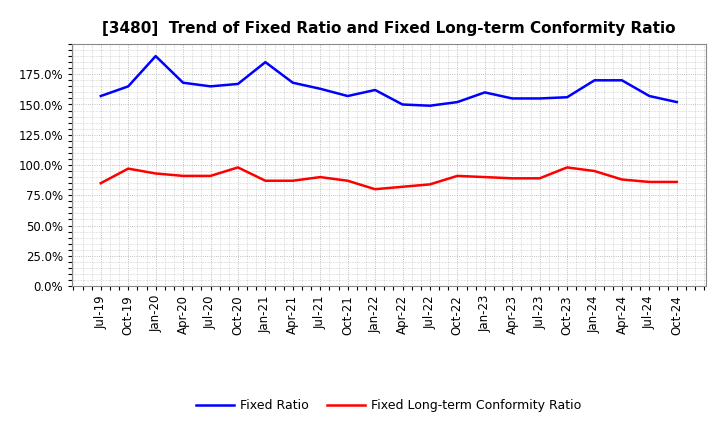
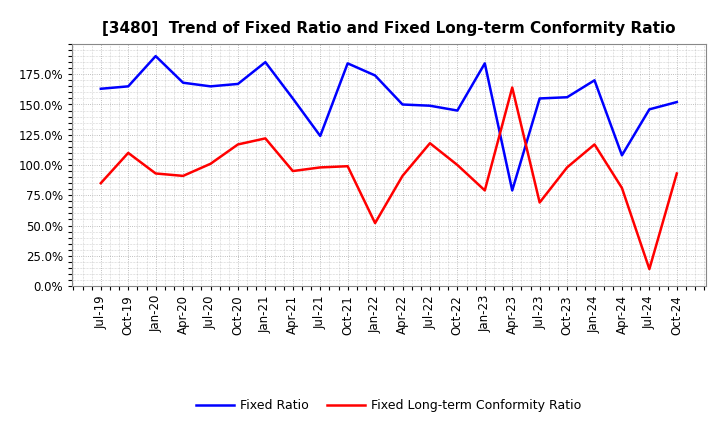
Fixed Ratio/Jul-19: 157% -> 163%
Fixed Long-term Conformity Ratio/Oct-19: 97% -> 110%
Fixed Long-term Conformity Ratio/Jul-20: 91% -> 101%
Fixed Long-term Conformity Ratio/Oct-20: 98% -> 117%
Fixed Long-term Conformity Ratio/Jan-21: 87% -> 122%
Fixed Ratio/Apr-21: 168% -> 155%
Fixed Long-term Conformity Ratio/Apr-21: 87% -> 95%
Fixed Ratio/Jul-21: 163% -> 124%
Fixed Long-term Conformity Ratio/Jul-21: 90% -> 98%
Fixed Ratio/Oct-21: 157% -> 184%
Fixed Long-term Conformity Ratio/Oct-21: 87% -> 99%
Fixed Ratio/Jan-22: 162% -> 174%
Fixed Long-term Conformity Ratio/Jan-22: 80% -> 52%
Fixed Long-term Conformity Ratio/Apr-22: 82% -> 91%
Fixed Long-term Conformity Ratio/Jul-22: 84% -> 118%
Fixed Ratio/Oct-22: 152% -> 145%
Fixed Long-term Conformity Ratio/Oct-22: 91% -> 100%
Fixed Ratio/Jan-23: 160% -> 184%
Fixed Long-term Conformity Ratio/Jan-23: 90% -> 79%
Fixed Ratio/Apr-23: 155% -> 79%
Fixed Long-term Conformity Ratio/Apr-23: 89% -> 164%
Fixed Long-term Conformity Ratio/Jul-23: 89% -> 69%
Fixed Long-term Conformity Ratio/Jan-24: 95% -> 117%
Fixed Ratio/Apr-24: 170% -> 108%
Fixed Long-term Conformity Ratio/Apr-24: 88% -> 81%
Fixed Ratio/Jul-24: 157% -> 146%
Fixed Long-term Conformity Ratio/Jul-24: 86% -> 14%
Fixed Long-term Conformity Ratio/Oct-24: 86% -> 93%
